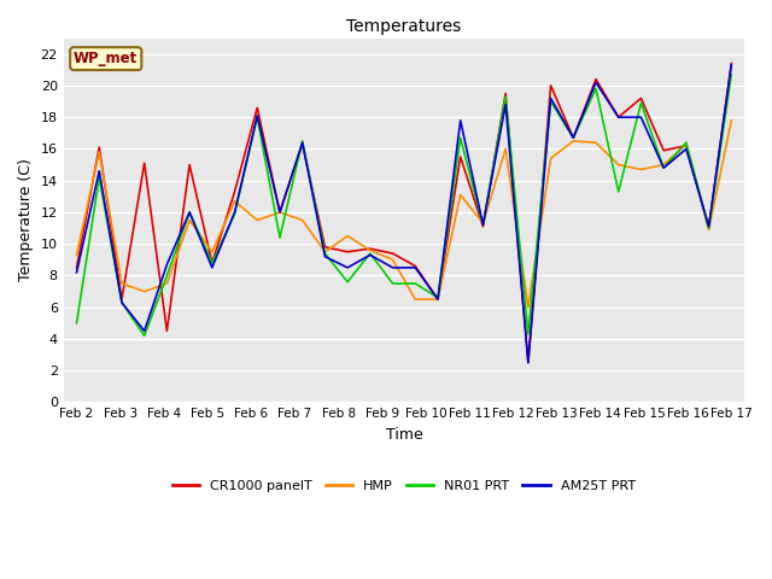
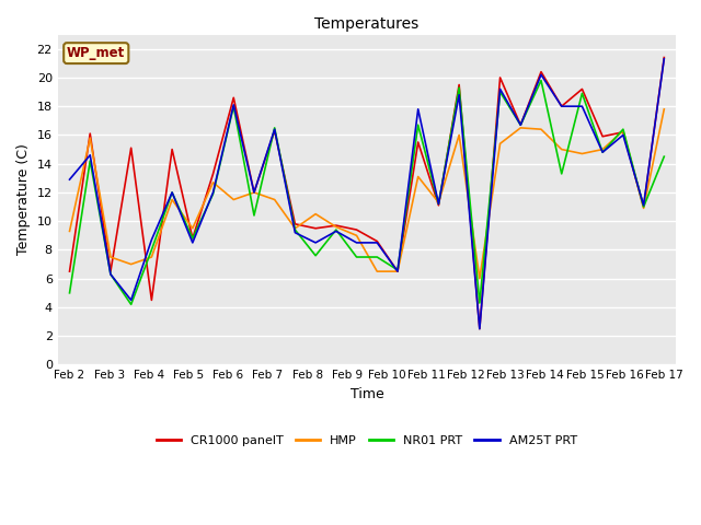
CR1000 panelT/Feb 2: 8.5 -> 6.5
AM25T PRT/Feb 2: 8.2 -> 12.9
NR01 PRT/Feb 17: 20.7 -> 14.5
